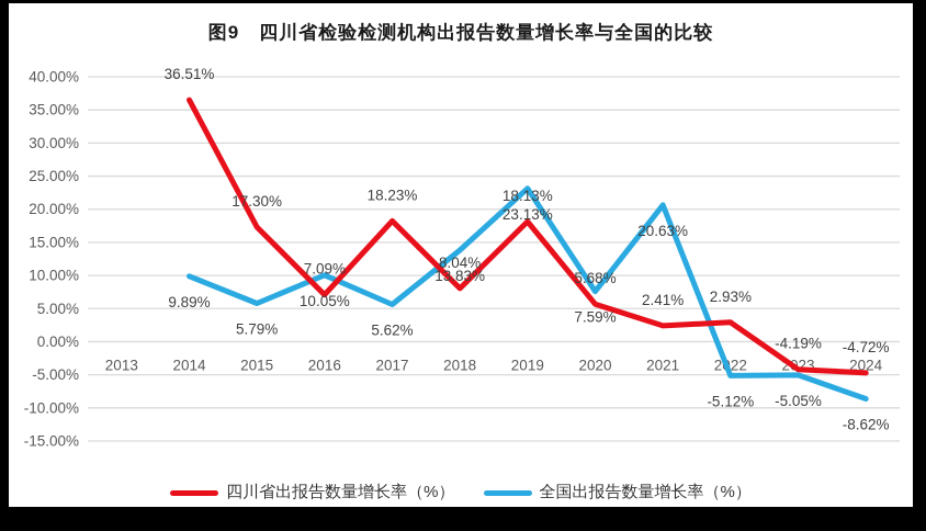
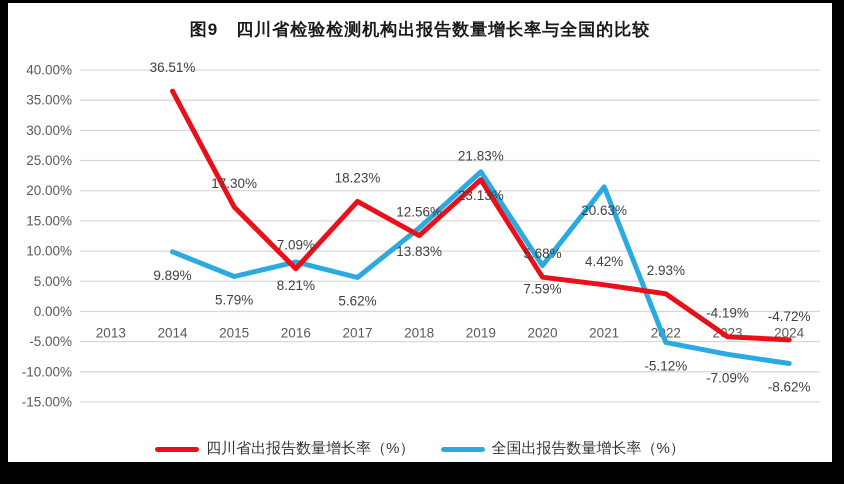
全国出报告数量增长率（%）/2016: 10.05% -> 8.21%
四川省出报告数量增长率（%）/2018: 8.04% -> 12.56%
四川省出报告数量增长率（%）/2019: 18.13% -> 21.83%
四川省出报告数量增长率（%）/2021: 2.41% -> 4.42%
全国出报告数量增长率（%）/2023: -5.05% -> -7.09%
